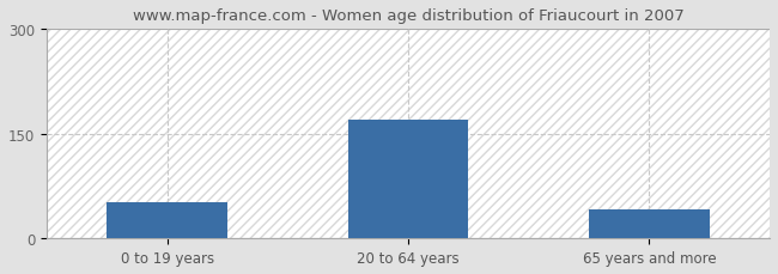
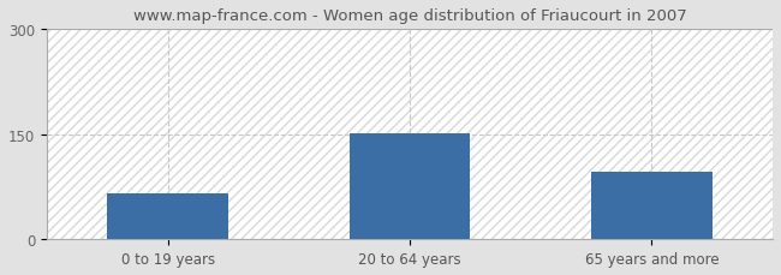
0 to 19 years: 52 -> 66
20 to 64 years: 170 -> 152
65 years and more: 42 -> 96
